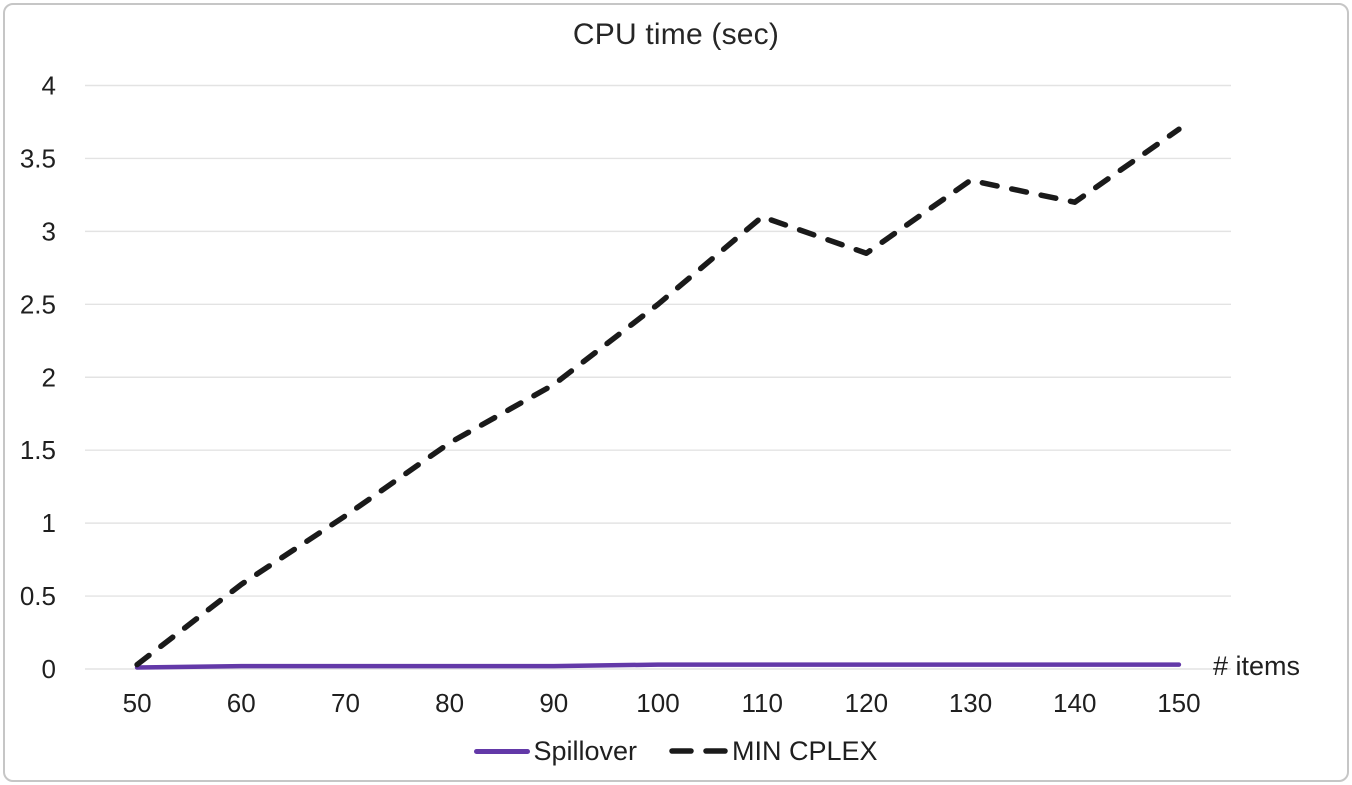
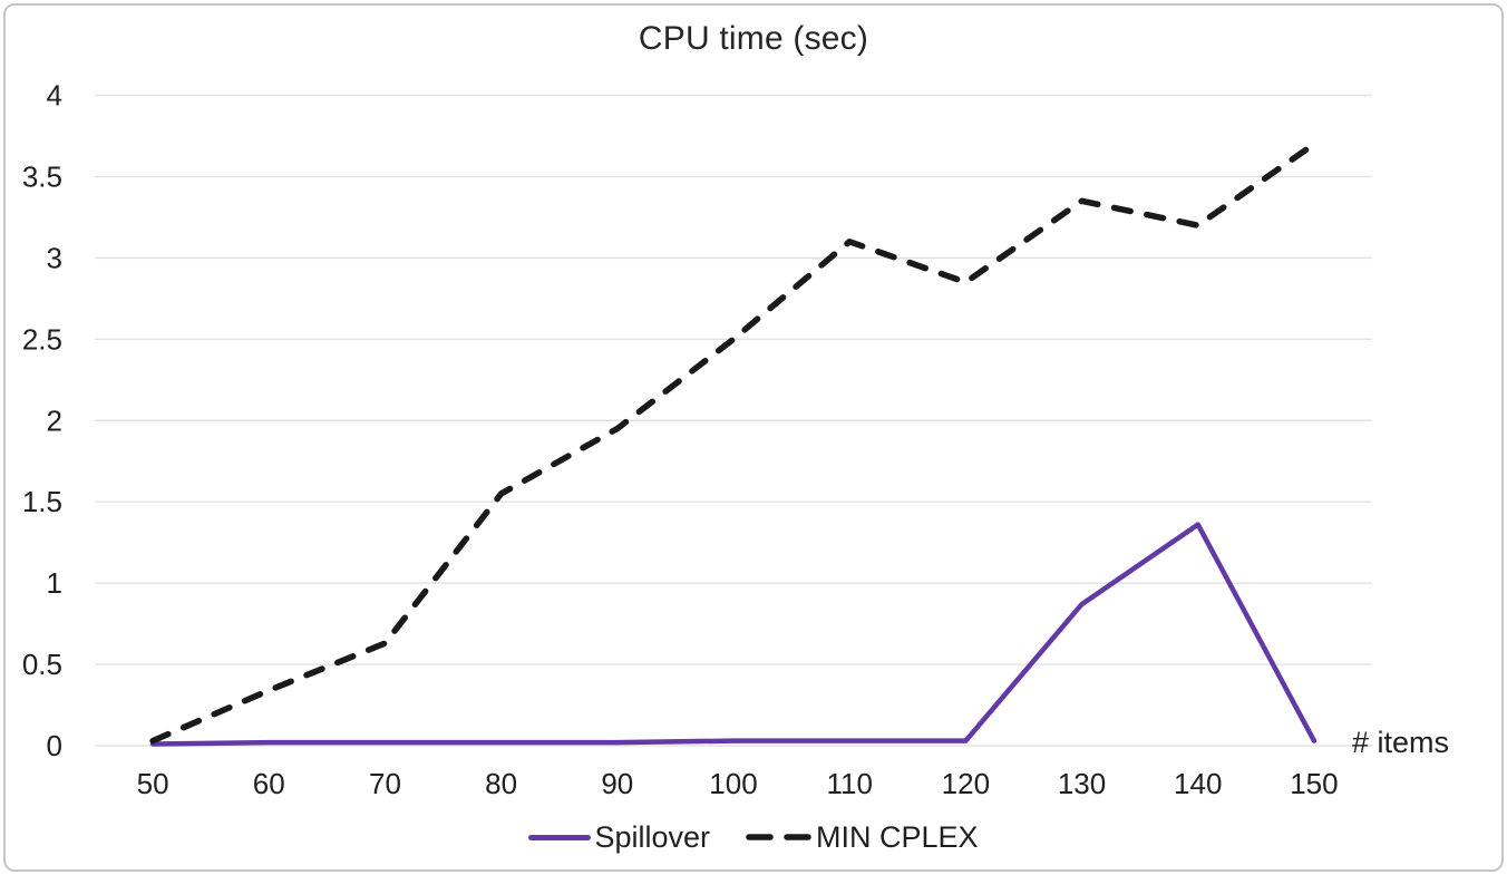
MIN CPLEX/60: 0.58 -> 0.34
MIN CPLEX/70: 1.05 -> 0.63
Spillover/130: 0.03 -> 0.87
Spillover/140: 0.03 -> 1.36
